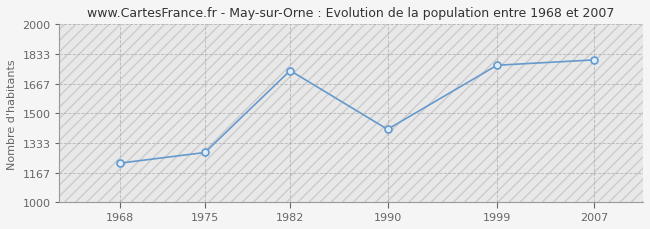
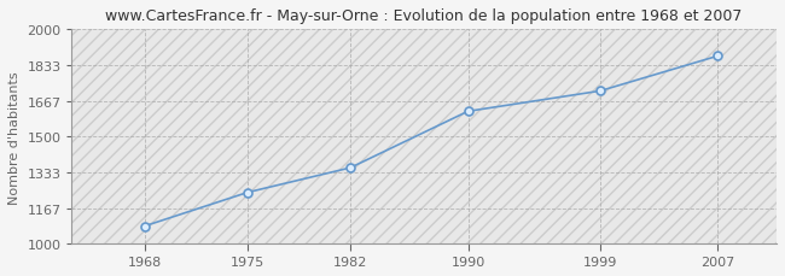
1968: 1220 -> 1080
1975: 1280 -> 1240
1982: 1740 -> 1360
1990: 1410 -> 1620
1999: 1770 -> 1710
2007: 1800 -> 1880
